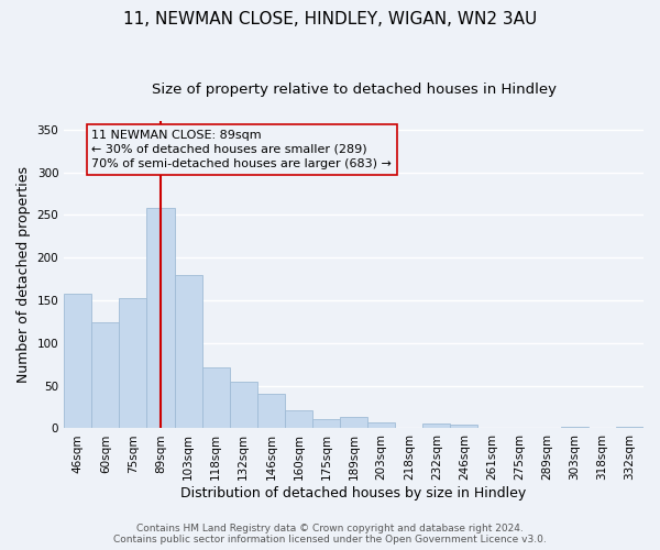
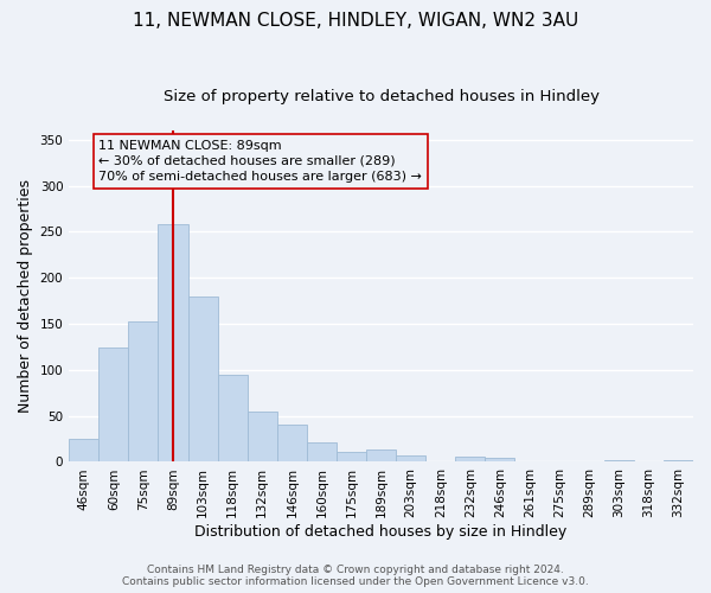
46sqm: 158 -> 25
118sqm: 72 -> 95
